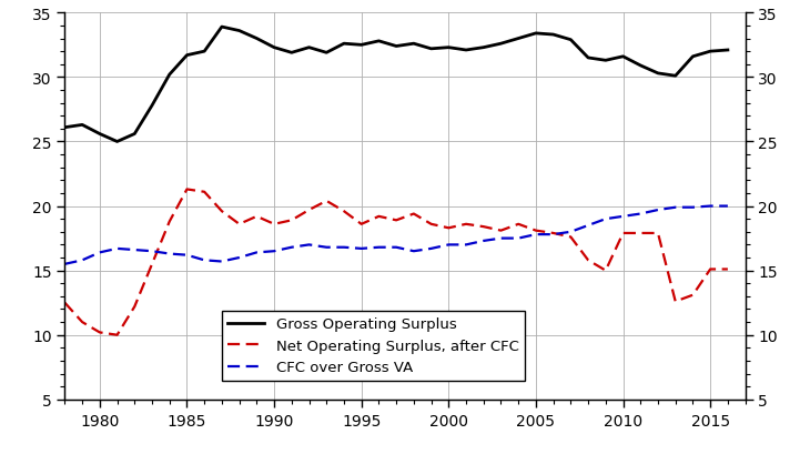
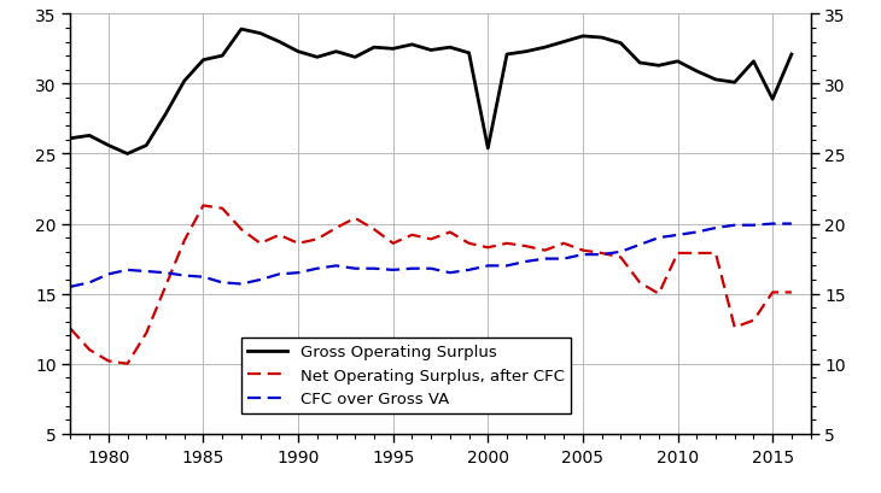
Gross Operating Surplus/2000: 32.3 -> 25.4
Gross Operating Surplus/2015: 32.0 -> 28.9
